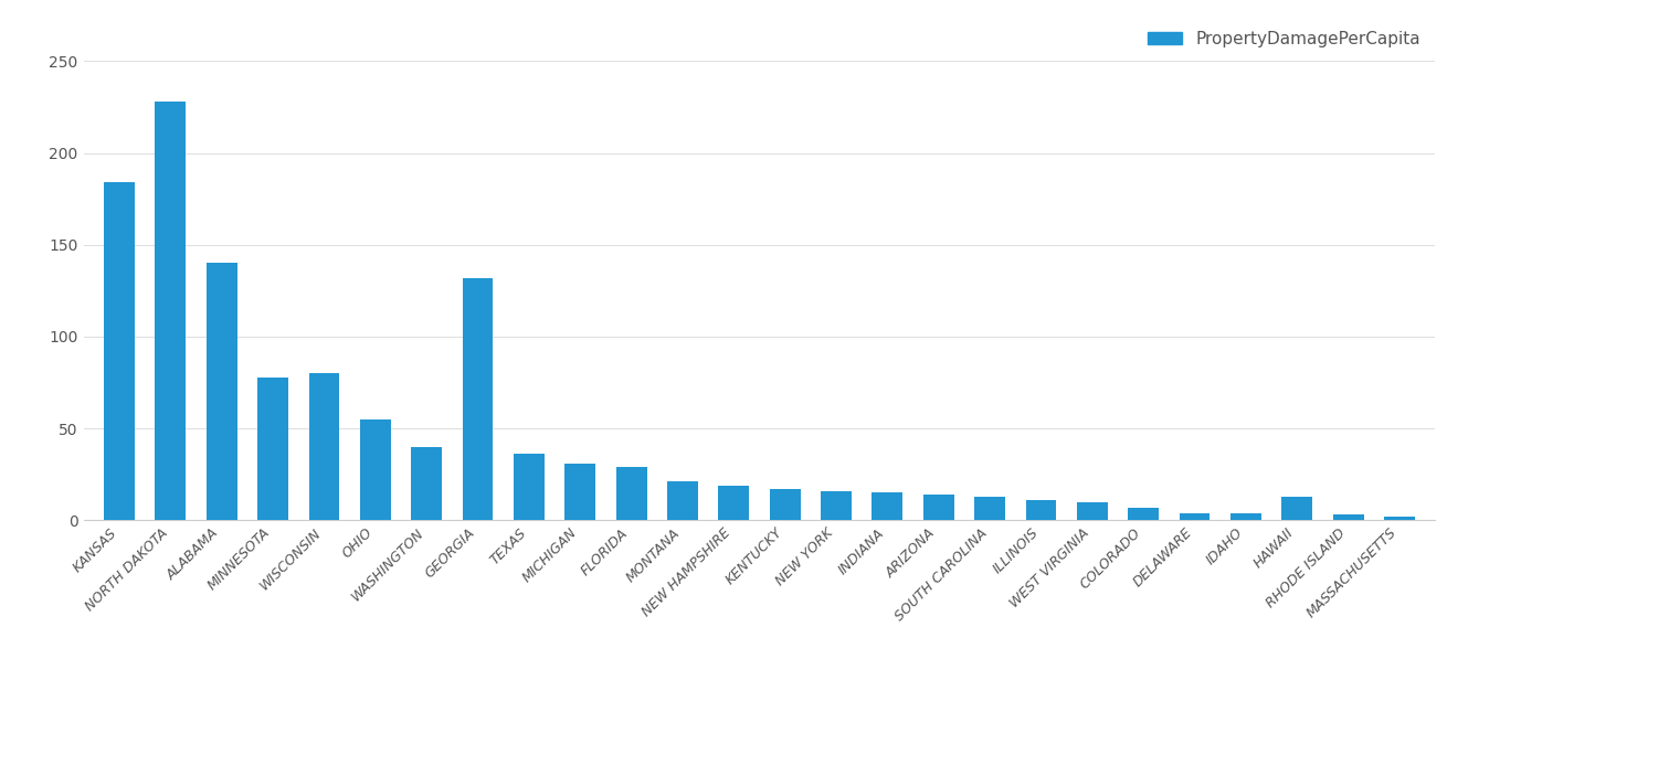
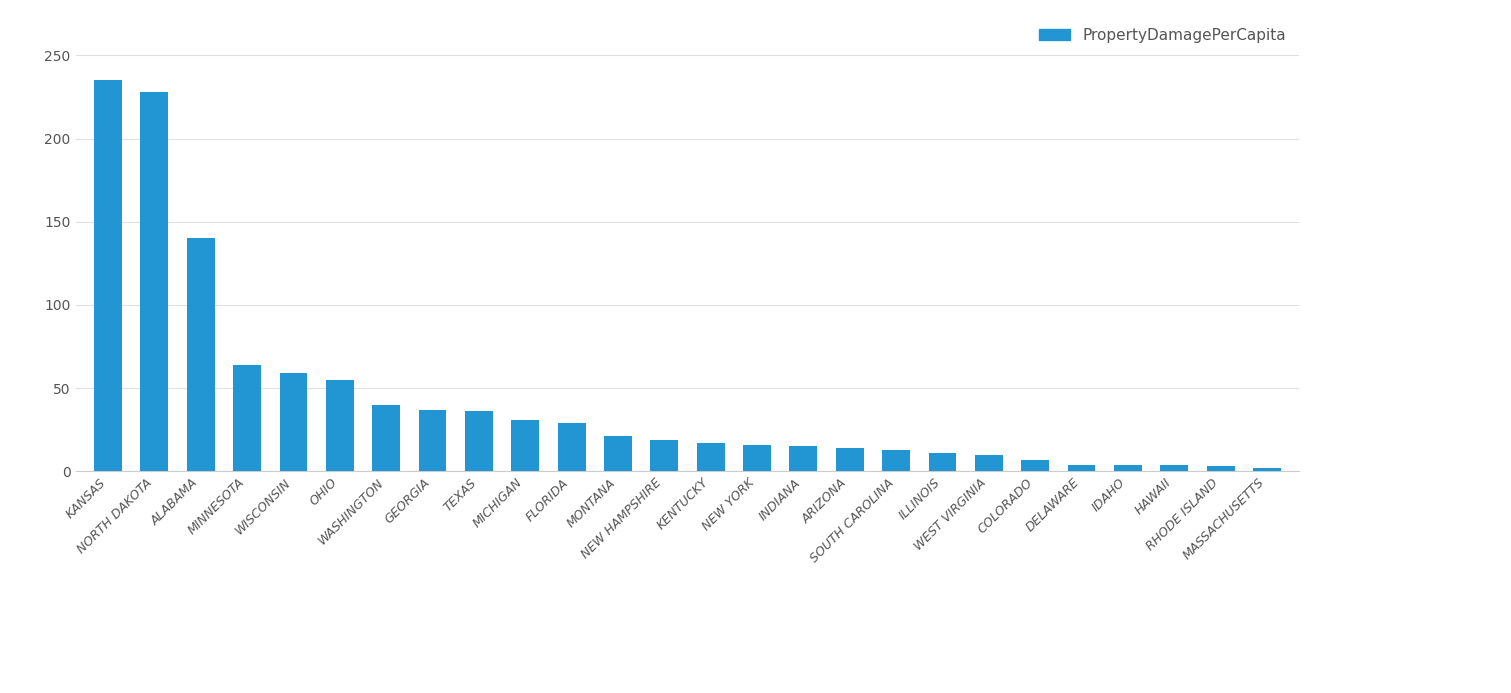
KANSAS: 184 -> 235
MINNESOTA: 78 -> 64
WISCONSIN: 80 -> 59
GEORGIA: 132 -> 37
HAWAII: 13 -> 4
